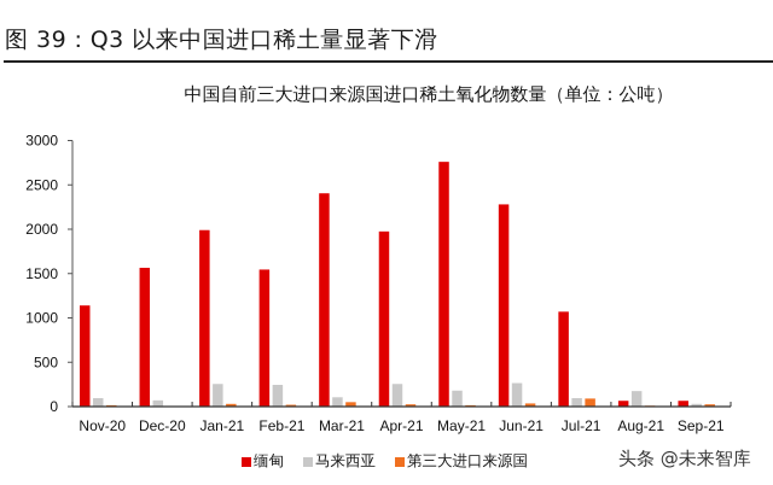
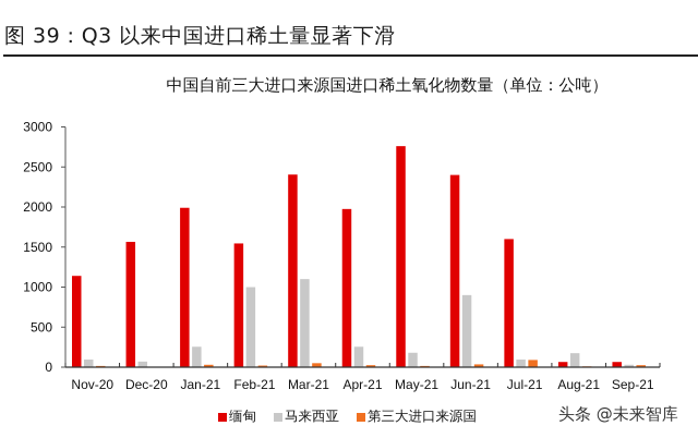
马来西亚/Feb-21: 200 -> 1000
马来西亚/Mar-21: 100 -> 1100
缅甸/Jun-21: 2300 -> 2400
马来西亚/Jun-21: 300 -> 900
缅甸/Jul-21: 1100 -> 1600
